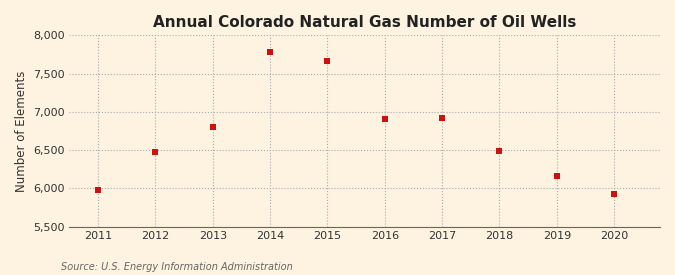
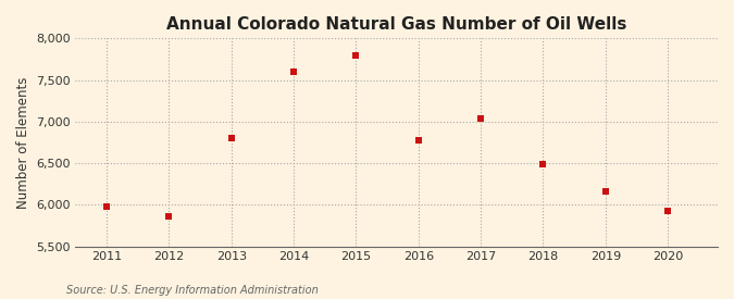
2012: 6,470 -> 5,860
2014: 7,780 -> 7,600
2015: 7,670 -> 7,800
2016: 6,910 -> 6,780
2017: 6,920 -> 7,040
